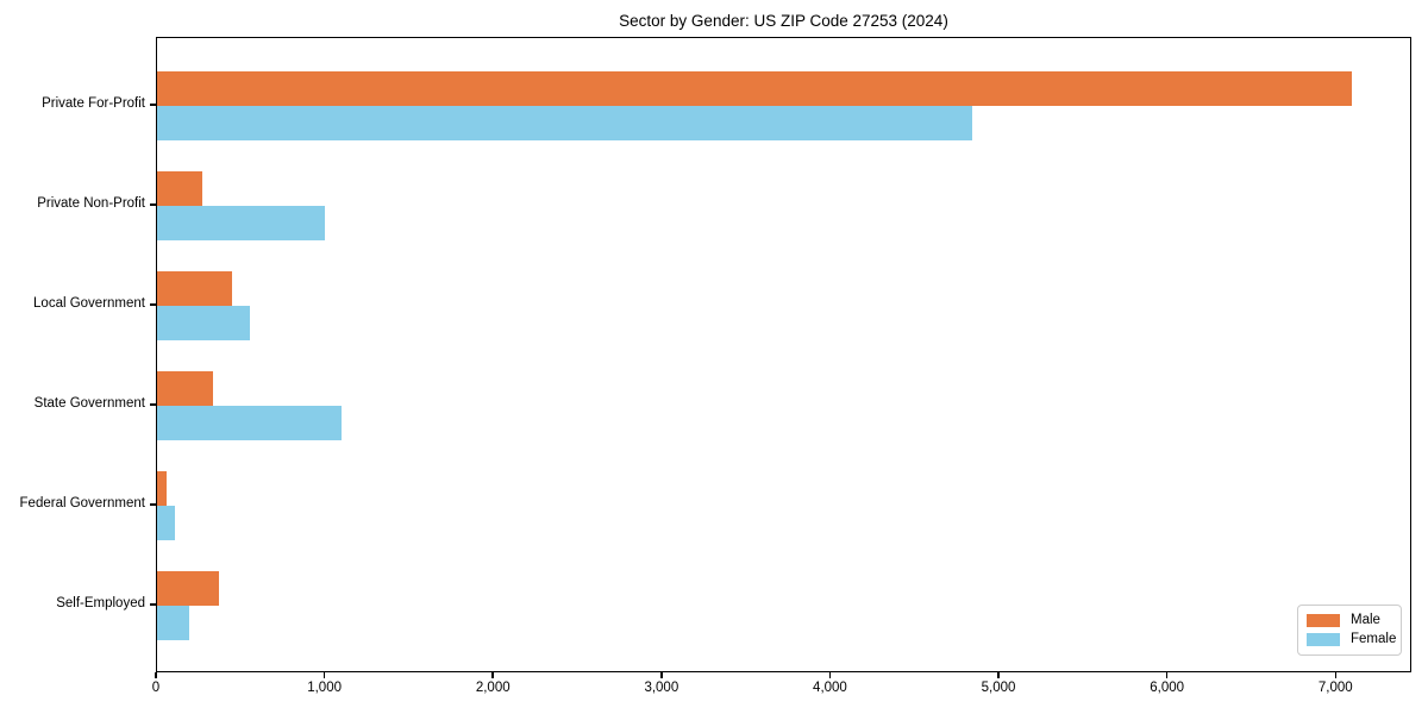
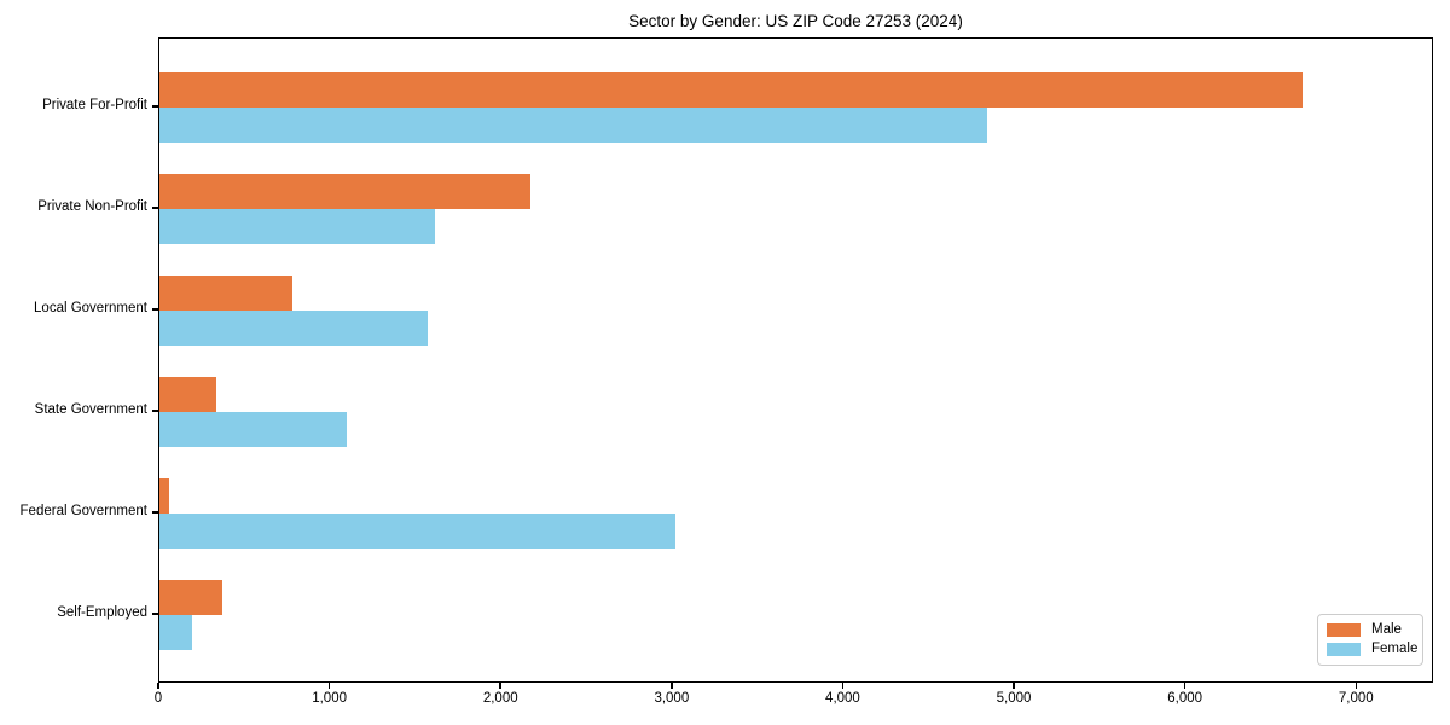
Male/Private For-Profit: 7100 -> 6690
Male/Private Non-Profit: 270 -> 2170
Female/Private Non-Profit: 1000 -> 1610
Male/Local Government: 440 -> 780
Female/Local Government: 550 -> 1570
Female/Federal Government: 100 -> 3020
